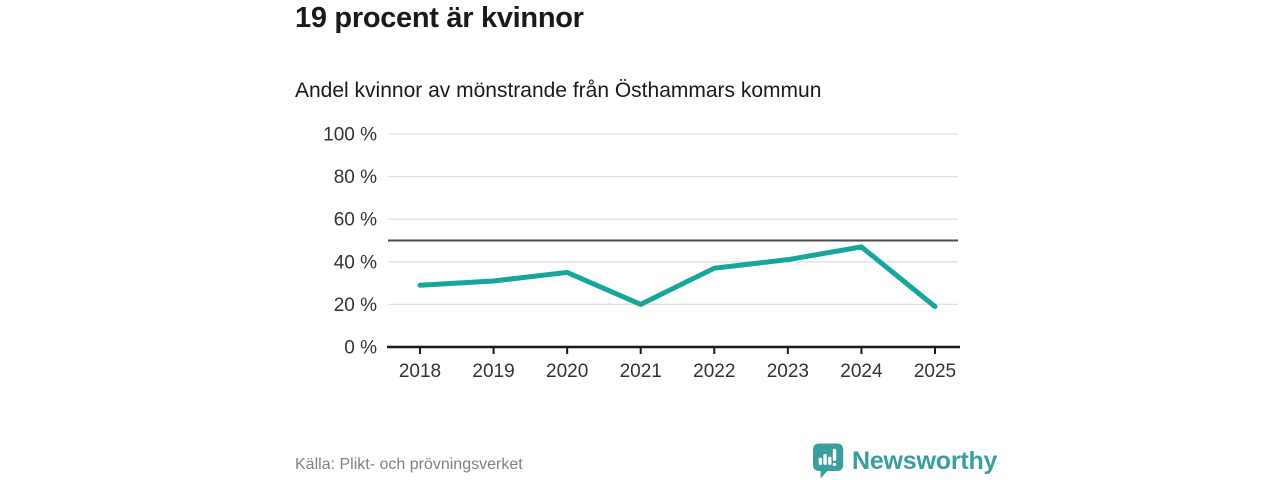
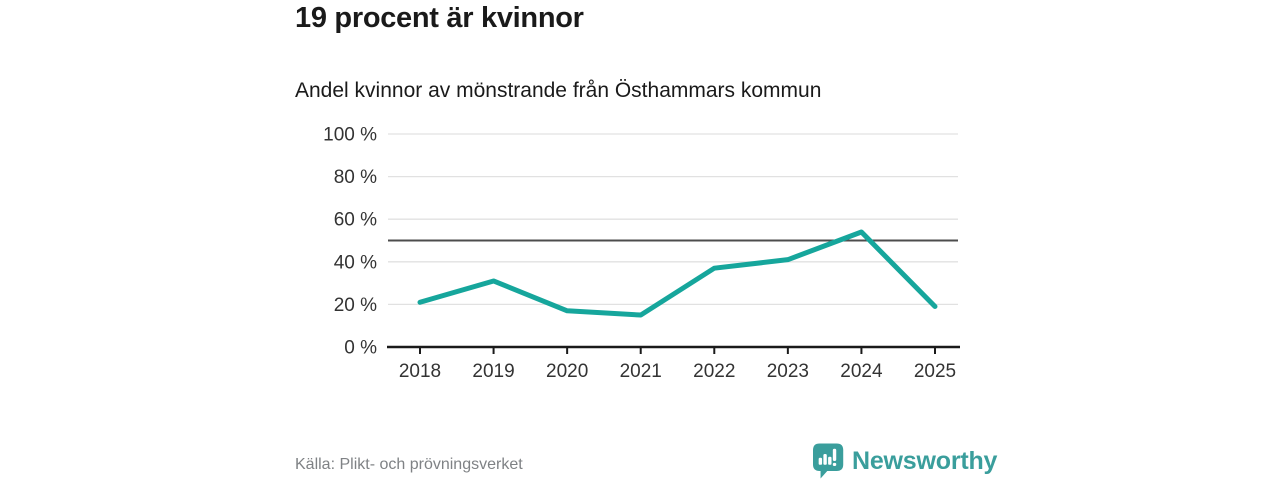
2018: 29% -> 21%
2020: 35% -> 17%
2021: 20% -> 15%
2024: 47% -> 54%
